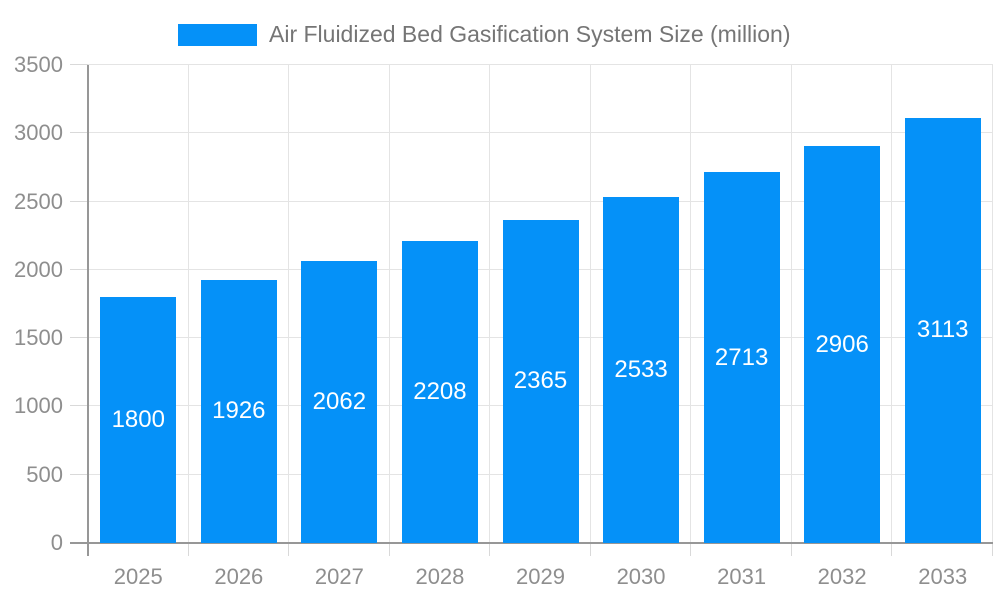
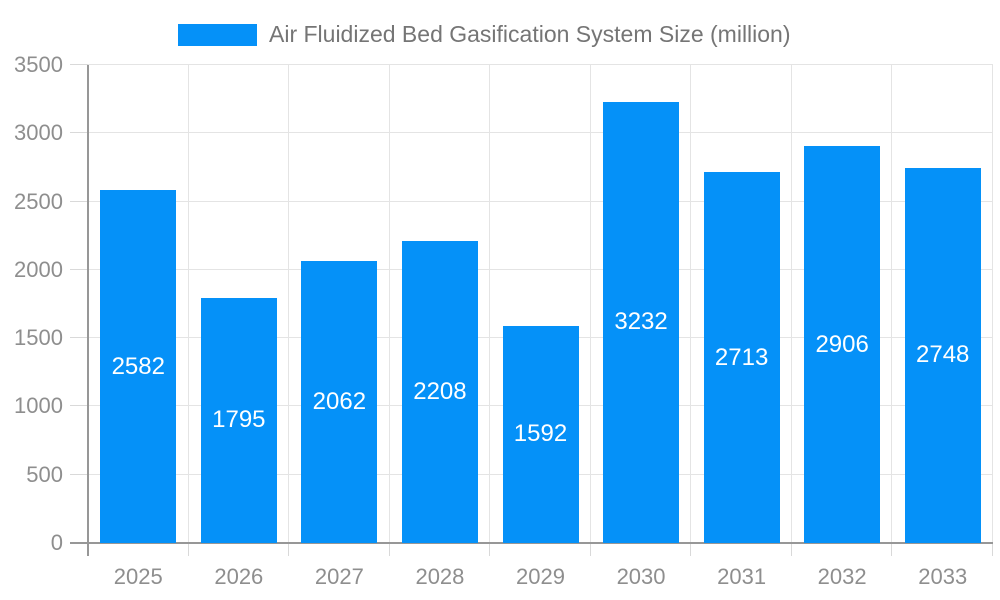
2025: 1800 -> 2582
2026: 1926 -> 1795
2029: 2365 -> 1592
2030: 2533 -> 3232
2033: 3113 -> 2748
